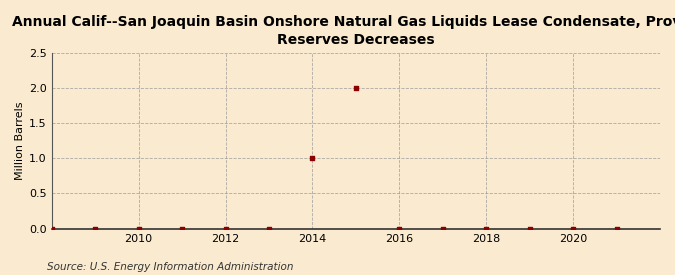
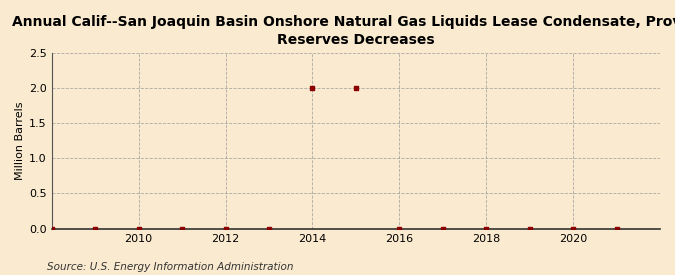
2014: 1 -> 2
